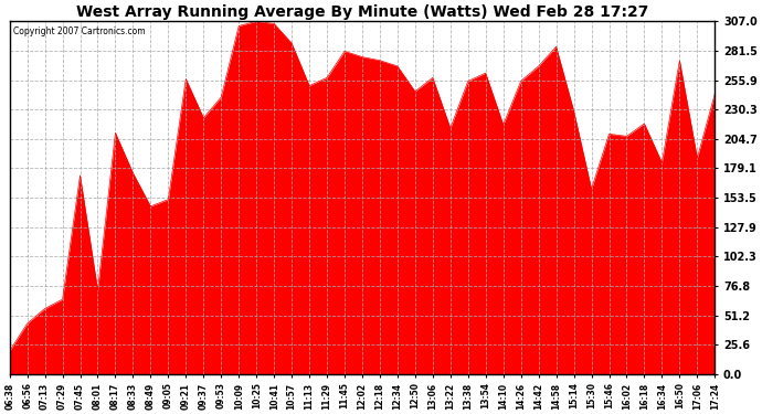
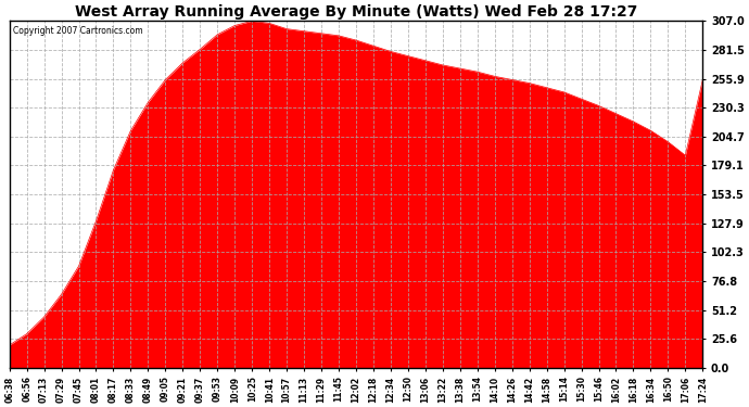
06:56: 44 -> 30
07:13: 57 -> 45
07:45: 173 -> 90
08:01: 73 -> 130
08:17: 210 -> 175
08:33: 175 -> 210
08:49: 146 -> 235
09:05: 152 -> 255
09:21: 257 -> 270
09:37: 223 -> 282
09:53: 241 -> 295
10:57: 288 -> 300
11:13: 251 -> 298
11:29: 258 -> 296
11:45: 281 -> 294
12:02: 276 -> 290
12:18: 273 -> 285
12:34: 268 -> 280
12:50: 246 -> 276
13:06: 258 -> 272
13:22: 214 -> 268
13:38: 255 -> 265
14:10: 217 -> 258
14:42: 268 -> 252
14:58: 285 -> 248
15:14: 229 -> 244
15:30: 161 -> 238
15:46: 209 -> 232
16:02: 207 -> 225
16:34: 184 -> 210
16:50: 273 -> 200
17:24: 244 -> 255
